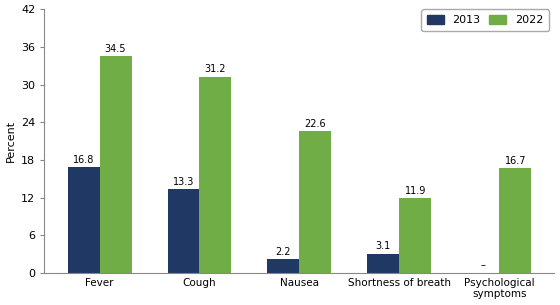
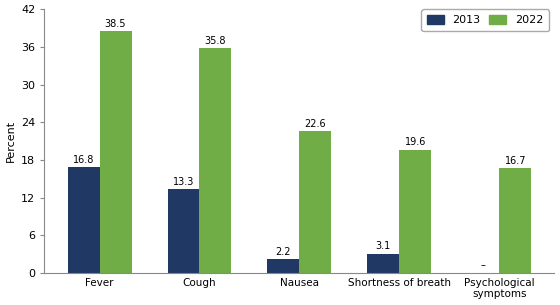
2022/Fever: 34.5 -> 38.5
2022/Cough: 31.2 -> 35.8
2022/Shortness of breath: 11.9 -> 19.6
